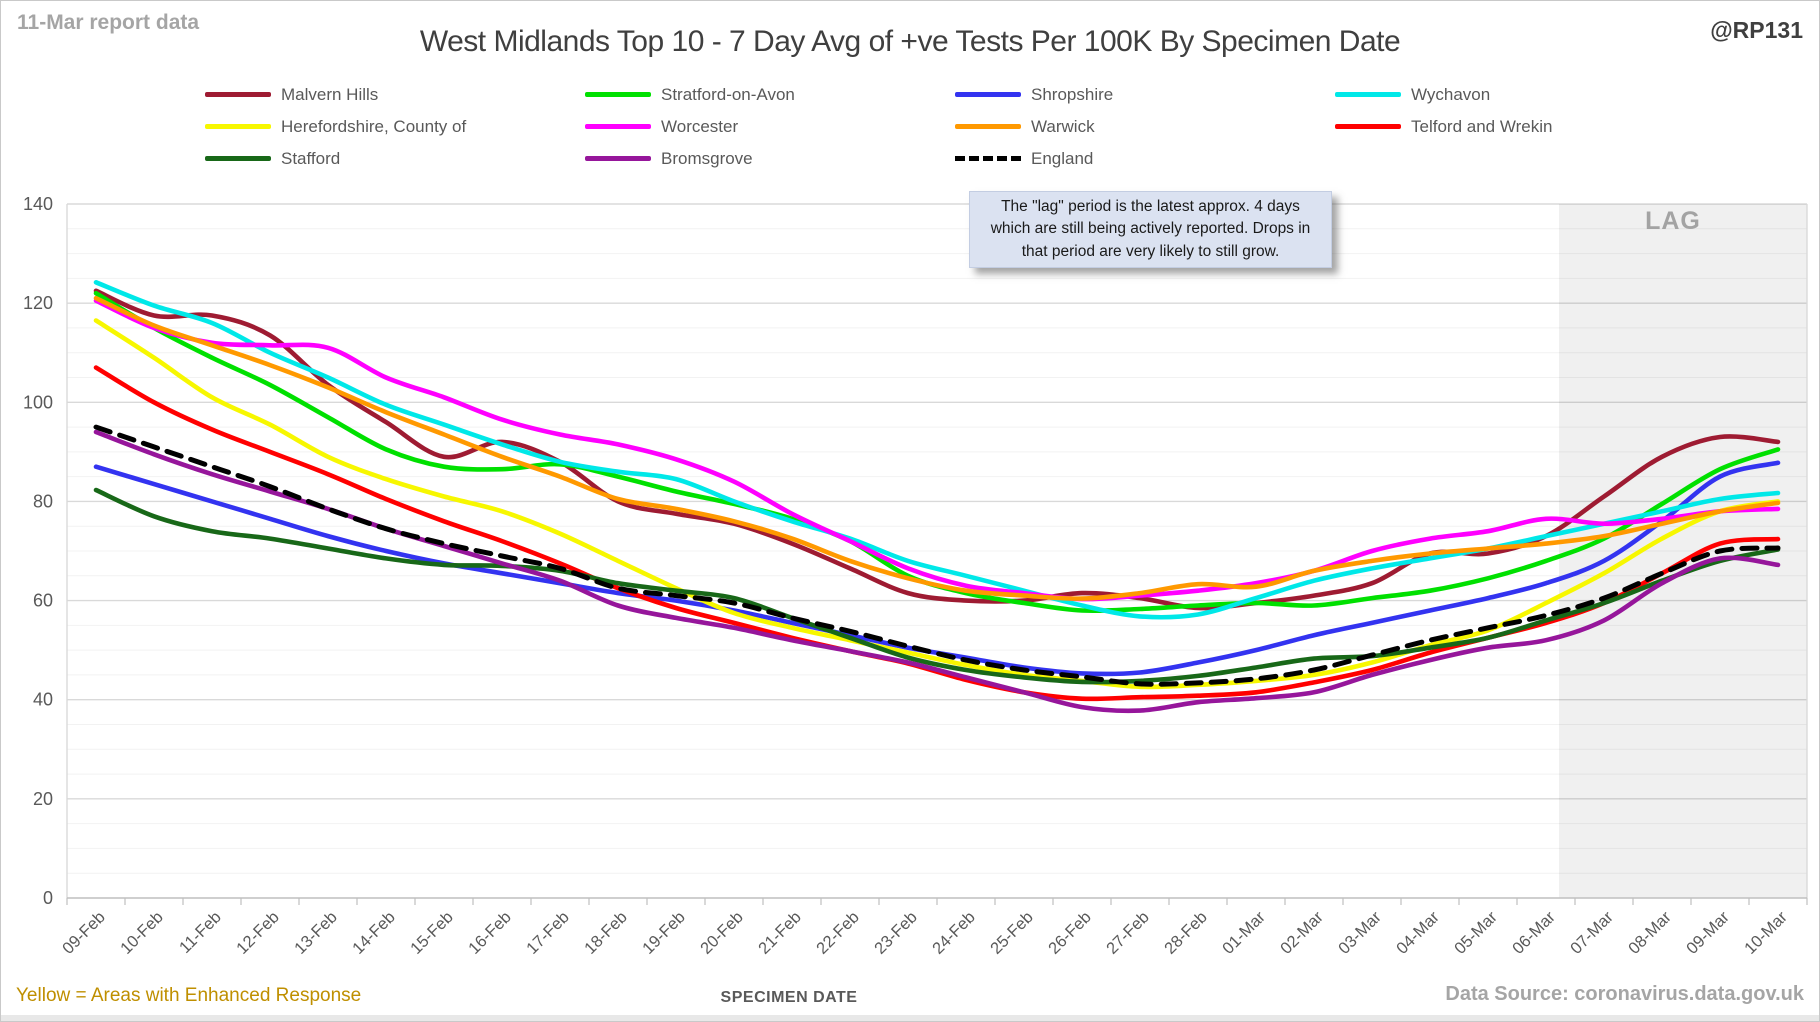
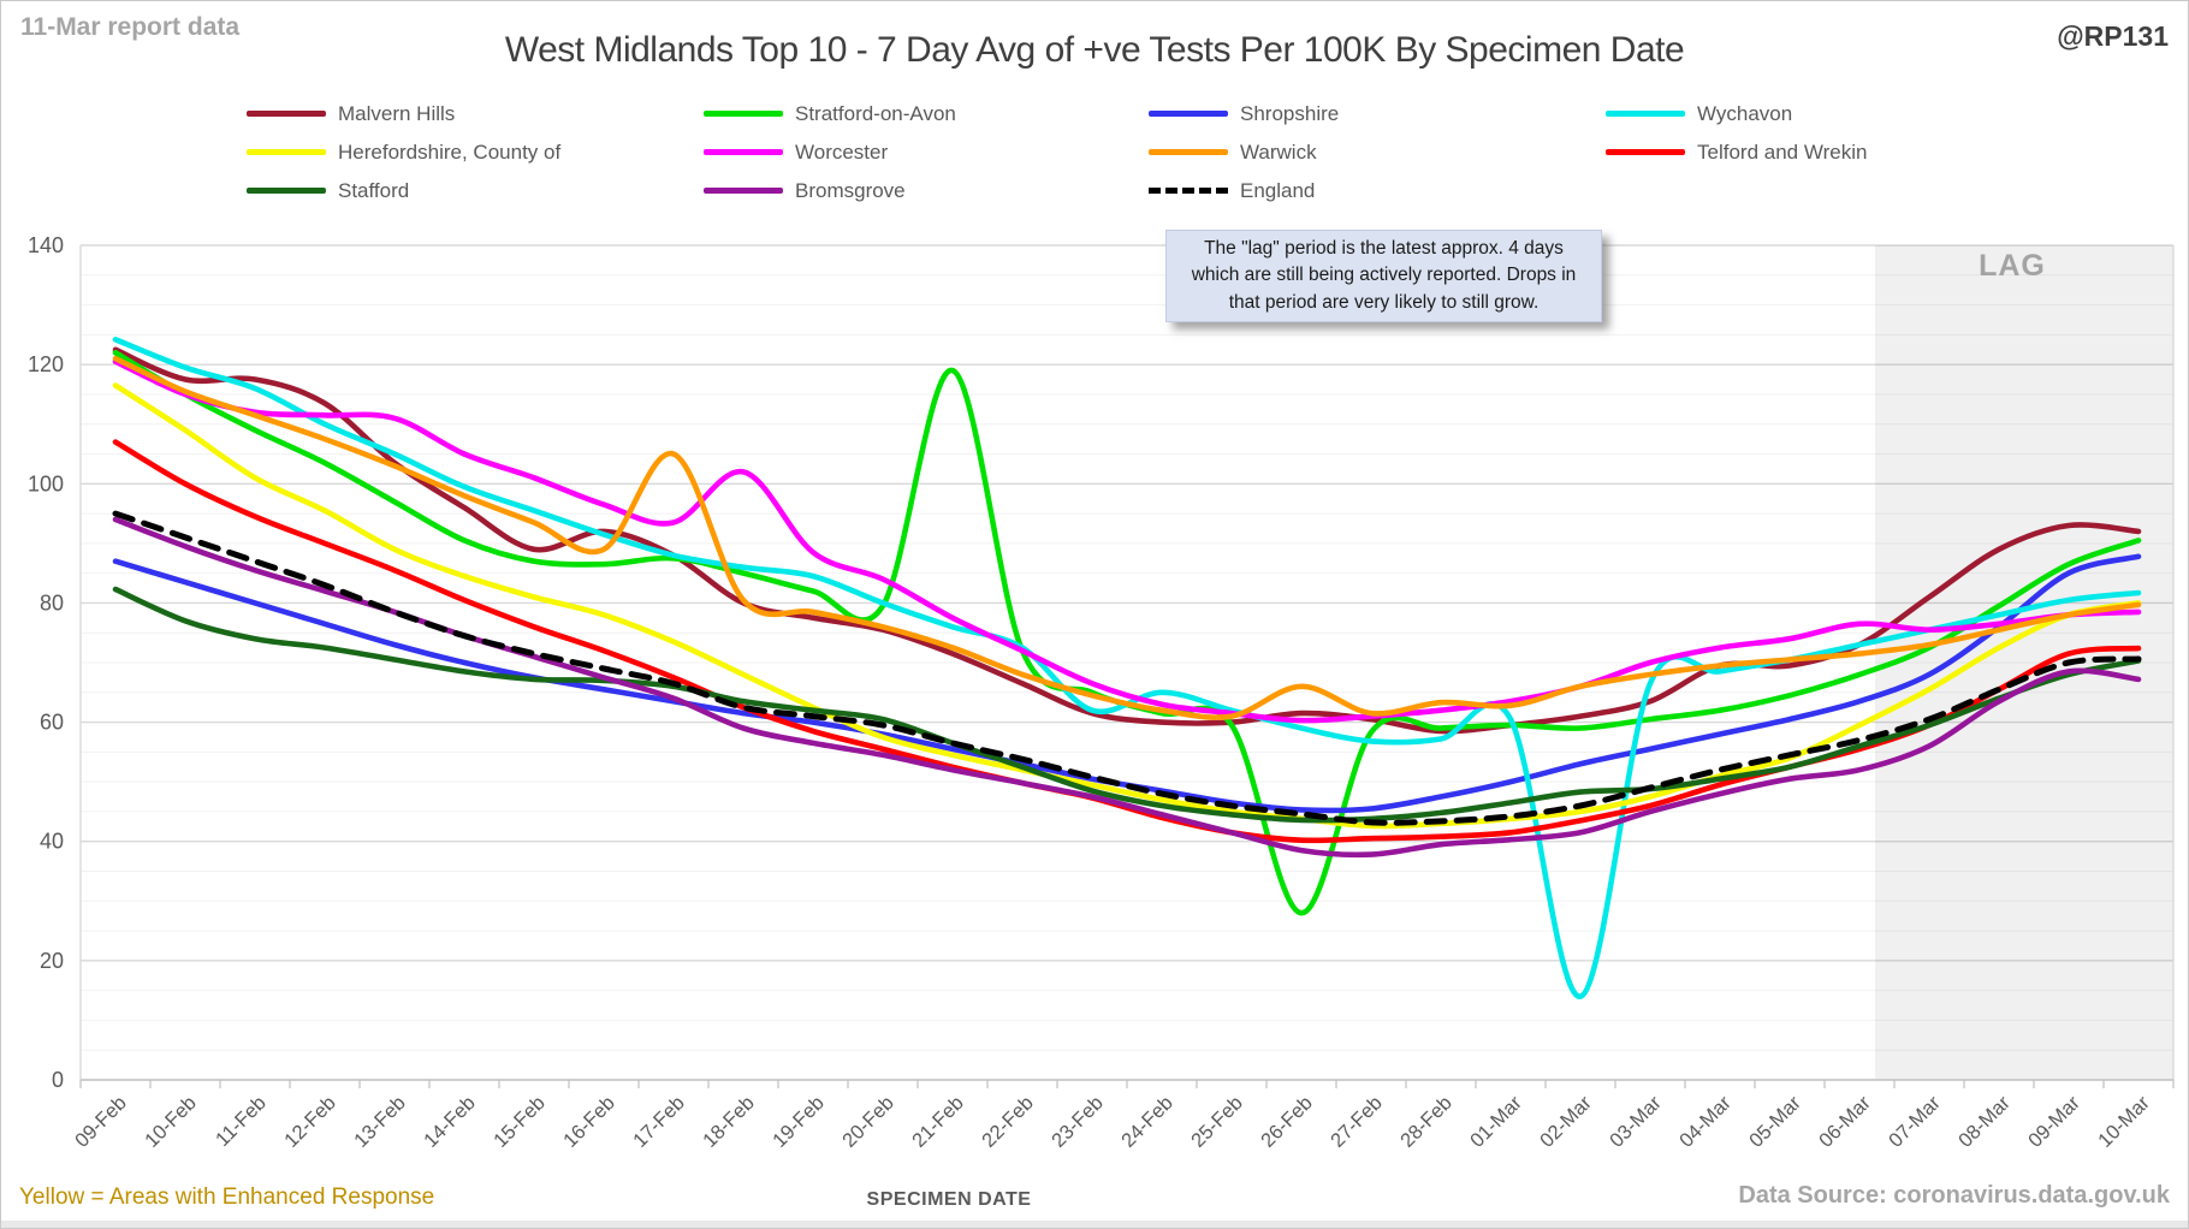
Warwick/17-Feb: 85 -> 105
Worcester/18-Feb: 92 -> 102
Stratford-on-Avon/21-Feb: 76 -> 119
Wychavon/23-Feb: 68 -> 62
Stratford-on-Avon/26-Feb: 58 -> 28
Warwick/26-Feb: 60 -> 66
Wychavon/02-Mar: 64 -> 14
